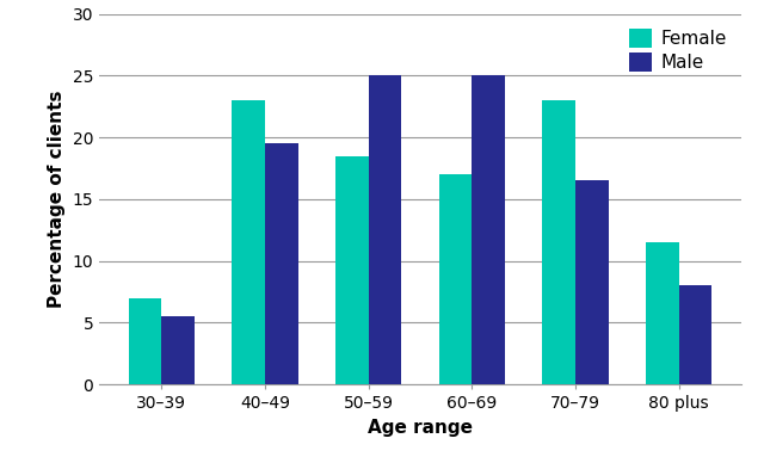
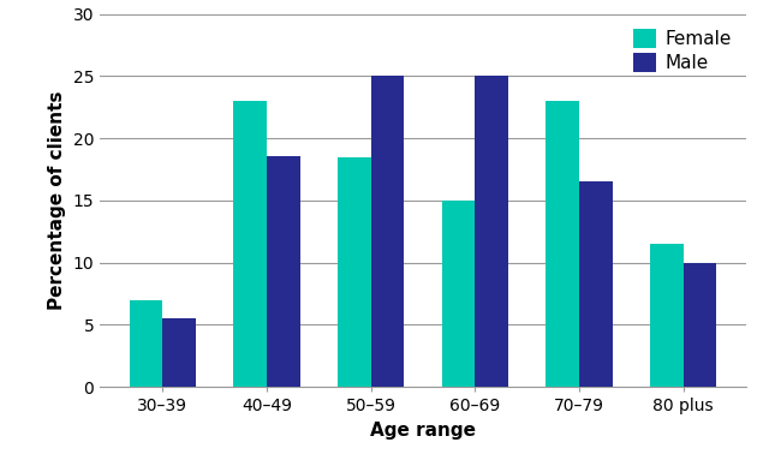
Male/40–49: 19.5 -> 18.6
Female/60–69: 17.0 -> 15.0
Male/80 plus: 8.0 -> 10.0
